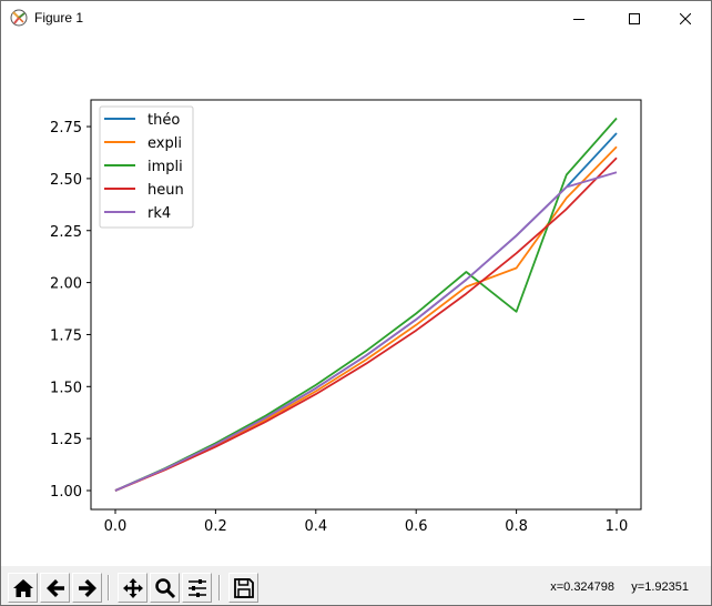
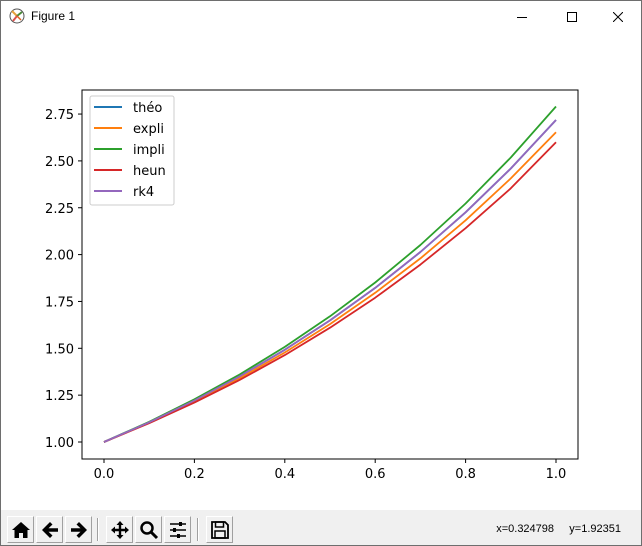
expli/0.8: 2.07 -> 2.18
impli/0.8: 1.86 -> 2.27
rk4/1.0: 2.53 -> 2.72
